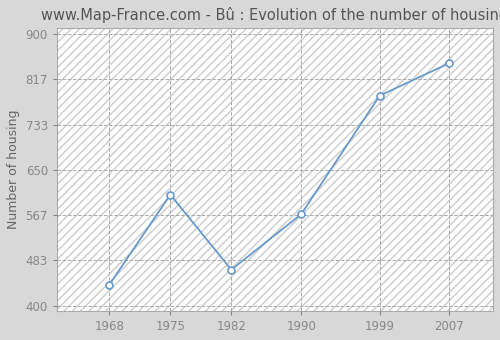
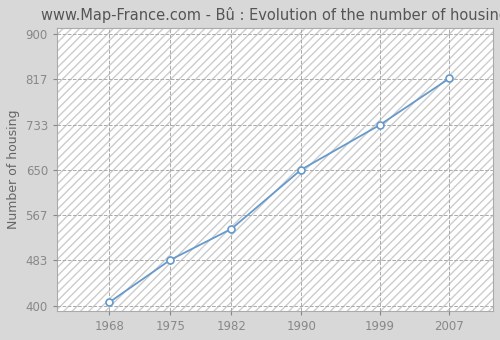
1968: 438 -> 406
1975: 604 -> 484
1982: 466 -> 541
1990: 568 -> 650
1999: 786 -> 732
2007: 846 -> 818
